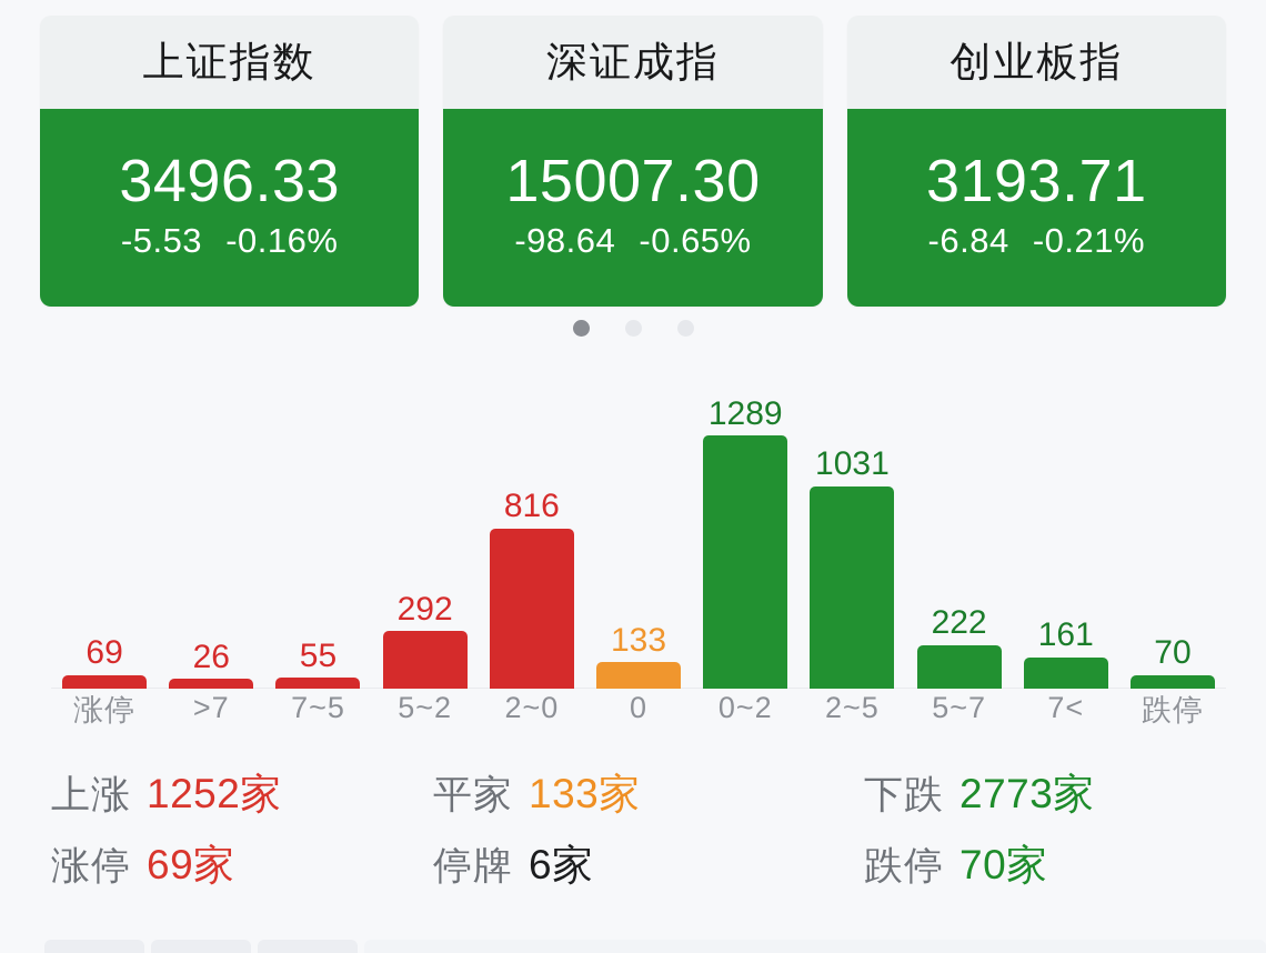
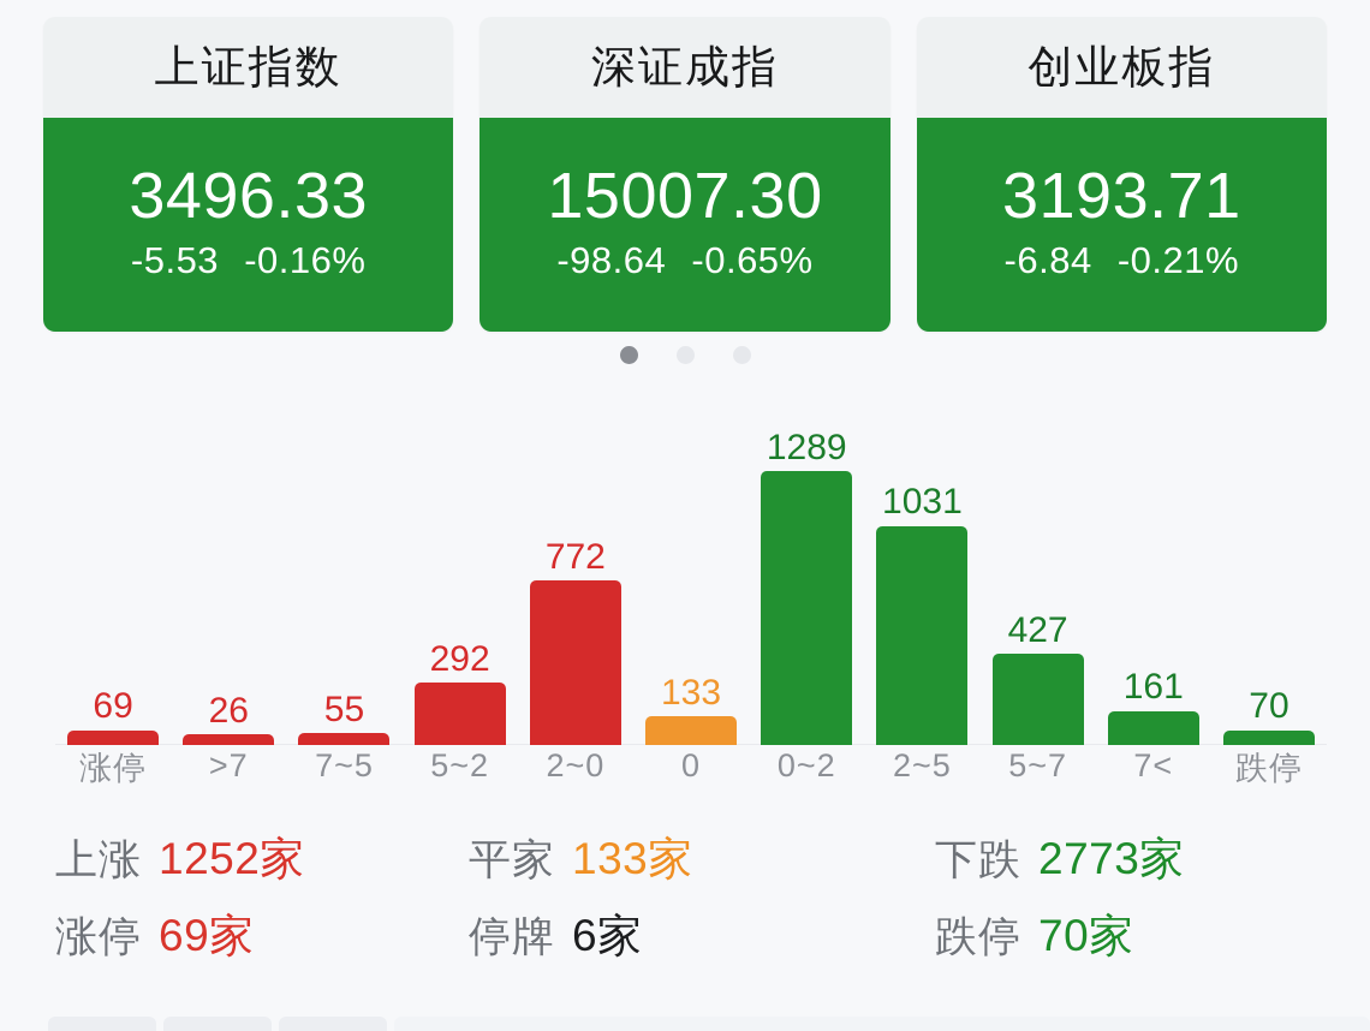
2~0: 816 -> 772
5~7: 222 -> 427
